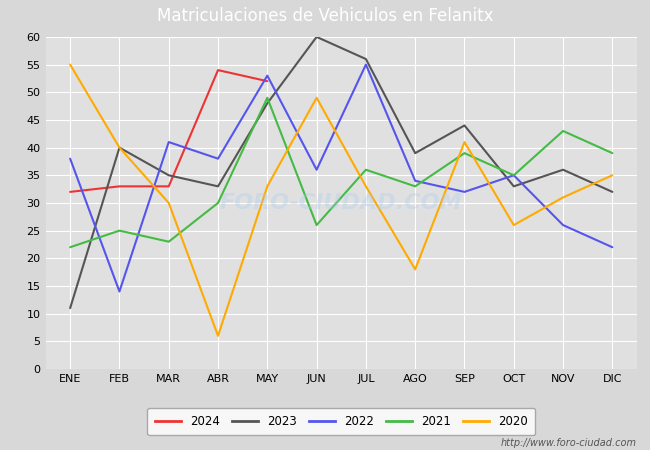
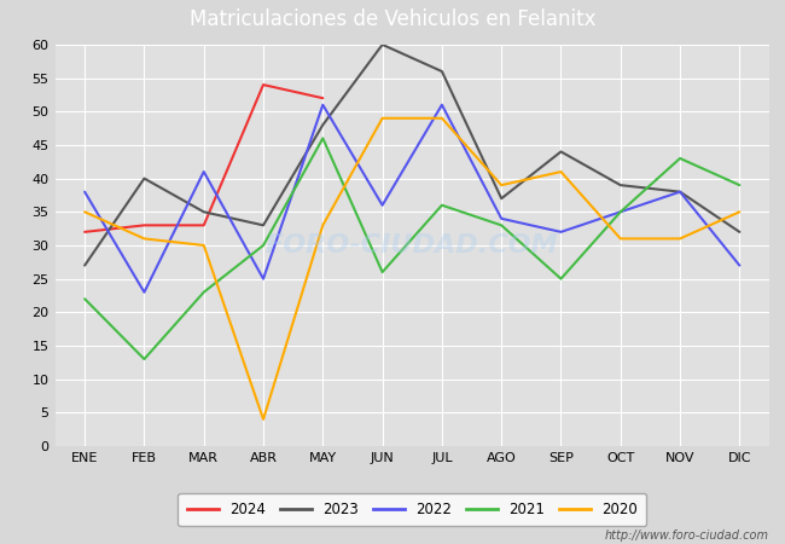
2023/ENE: 11 -> 27
2020/ENE: 55 -> 35
2022/FEB: 14 -> 23
2021/FEB: 25 -> 13
2020/FEB: 40 -> 31
2022/ABR: 38 -> 25
2020/ABR: 6 -> 4
2022/MAY: 53 -> 51
2021/MAY: 49 -> 46
2022/JUL: 55 -> 51
2020/JUL: 33 -> 49
2023/AGO: 39 -> 37
2020/AGO: 18 -> 39
2021/SEP: 39 -> 25
2023/OCT: 33 -> 39
2020/OCT: 26 -> 31
2023/NOV: 36 -> 38
2022/NOV: 26 -> 38
2022/DIC: 22 -> 27
